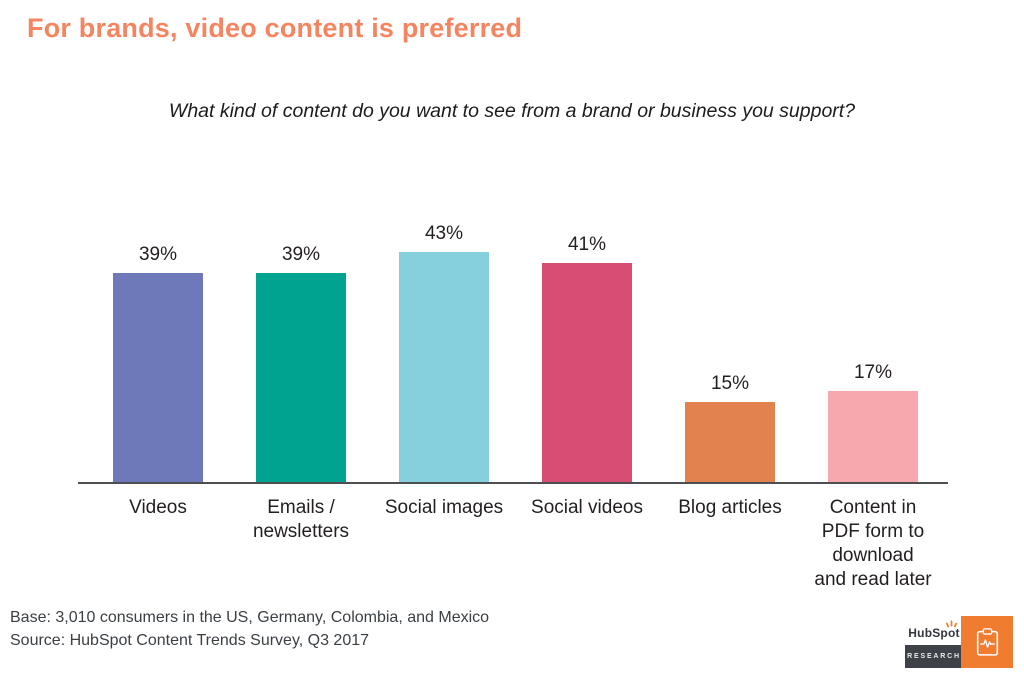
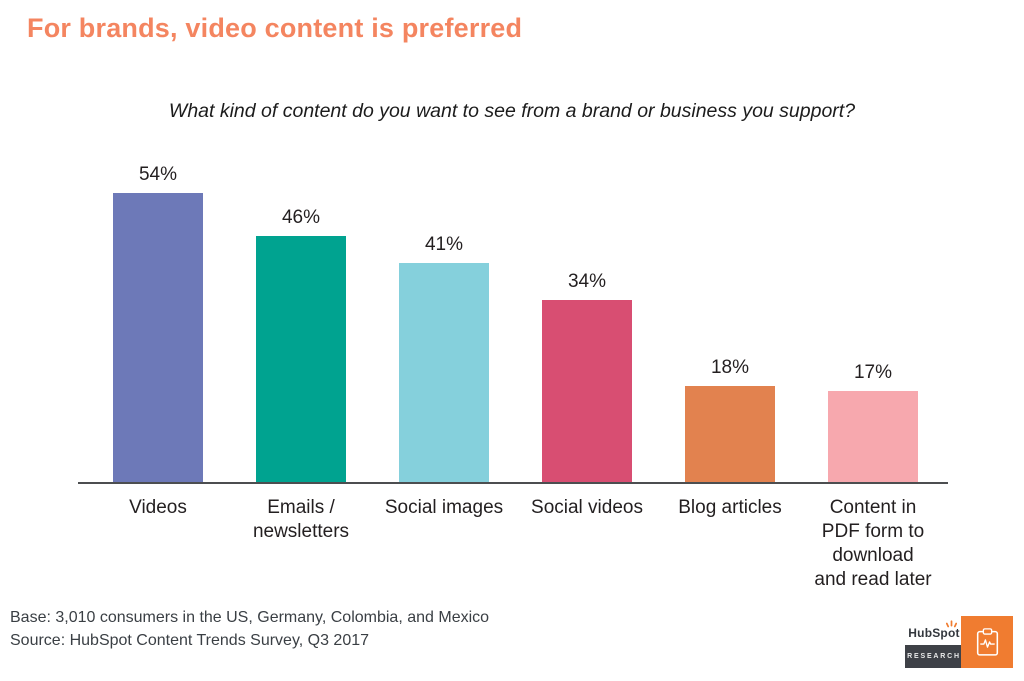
Videos: 39% -> 54%
Emails / newsletters: 39% -> 46%
Social images: 43% -> 41%
Social videos: 41% -> 34%
Blog articles: 15% -> 18%
